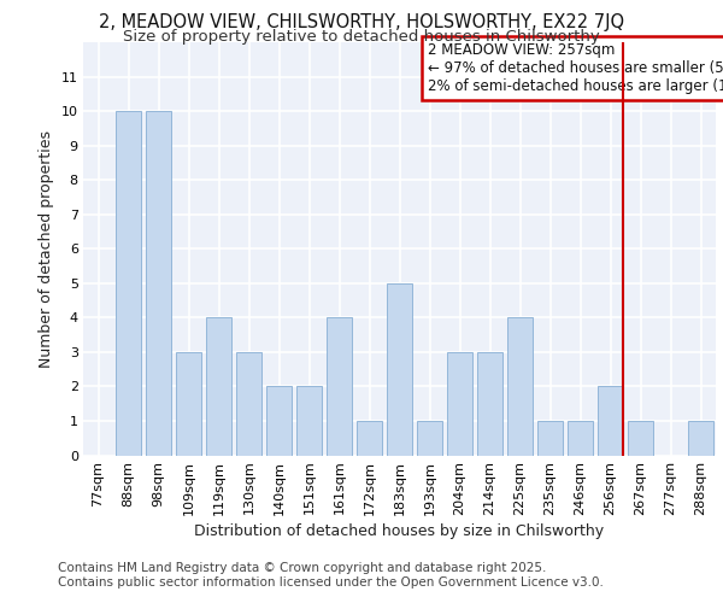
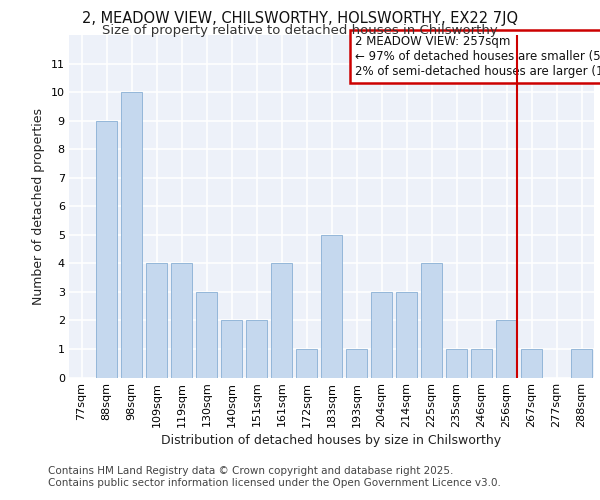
88sqm: 10 -> 9
109sqm: 3 -> 4
